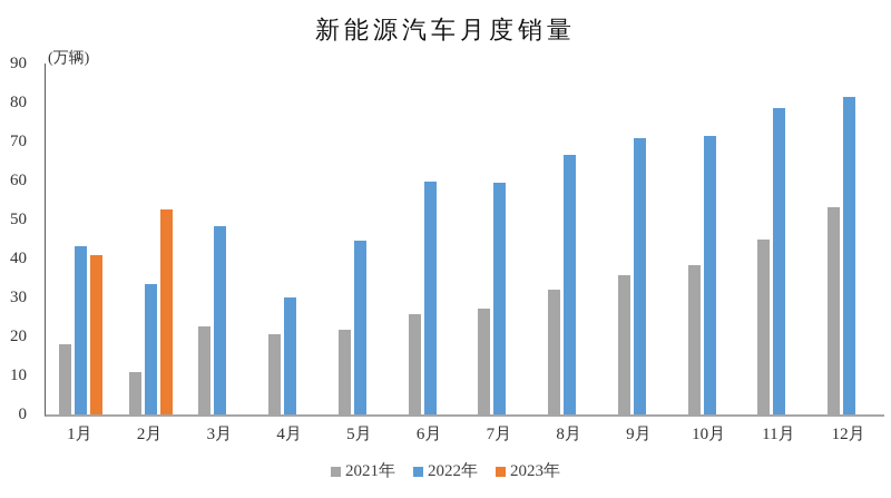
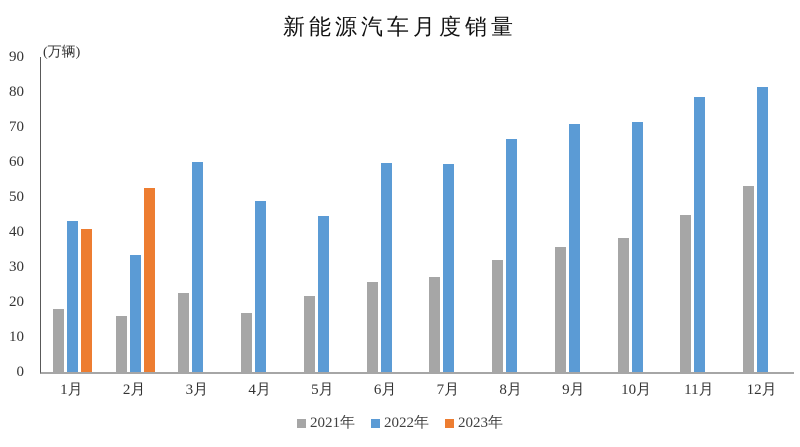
2021年/2月: 11 -> 16
2022年/3月: 48 -> 60
2021年/4月: 21 -> 17
2022年/4月: 30 -> 49
